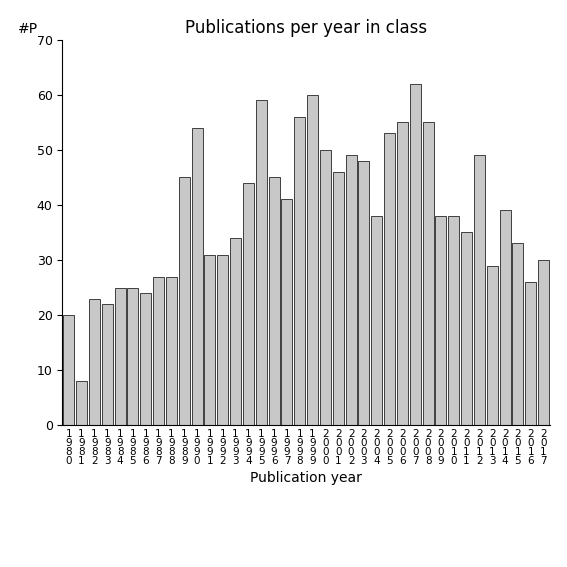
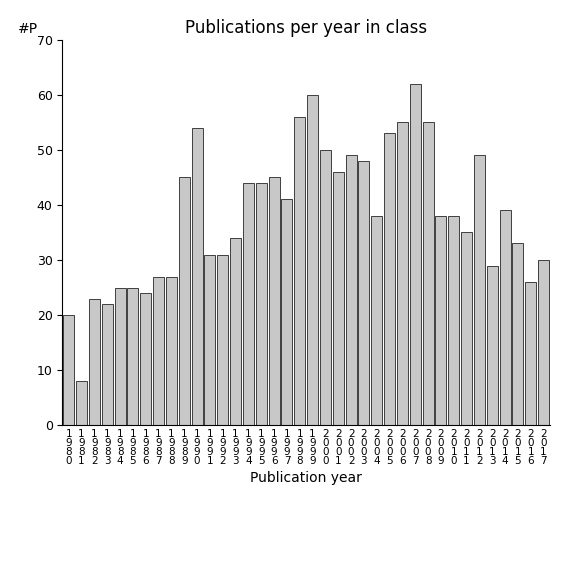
1 9 9 5: 59 -> 44
